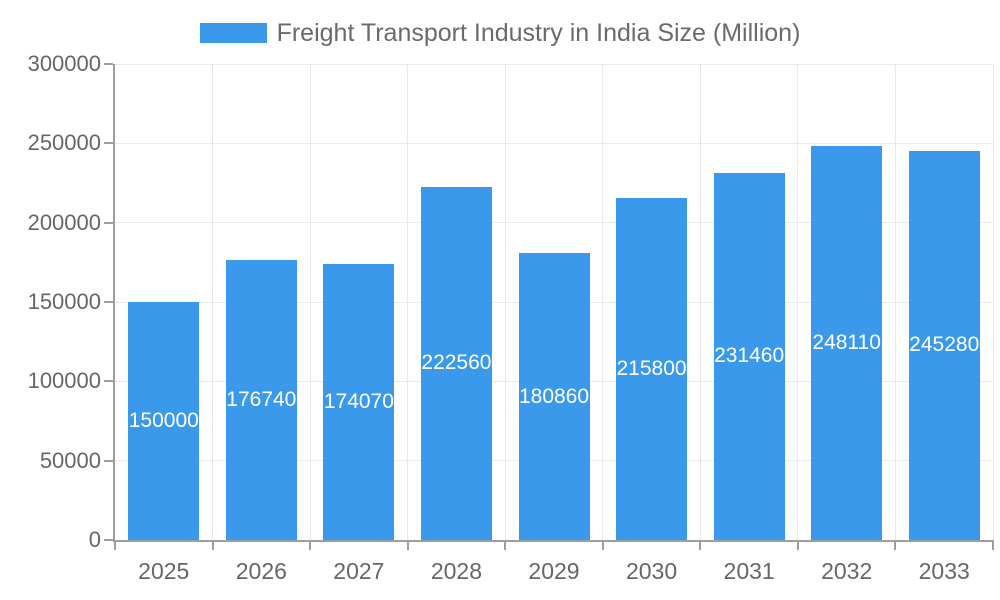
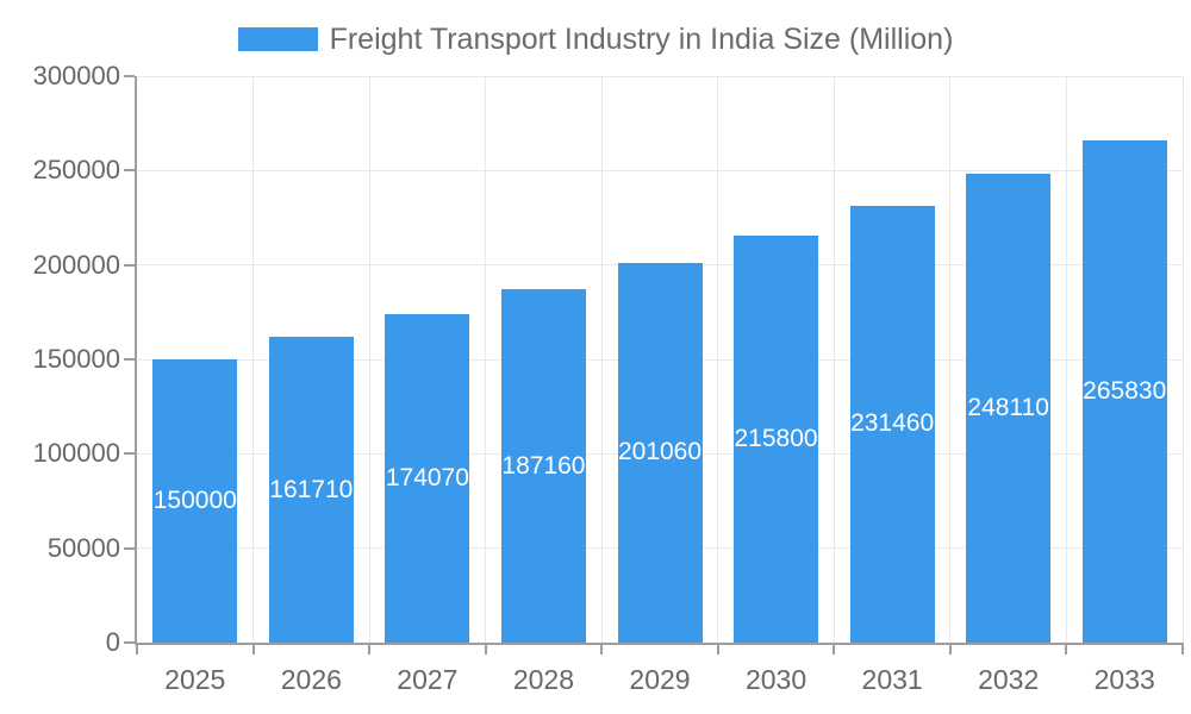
2026: 176740 -> 161710
2028: 222560 -> 187160
2029: 180860 -> 201060
2033: 245280 -> 265830
